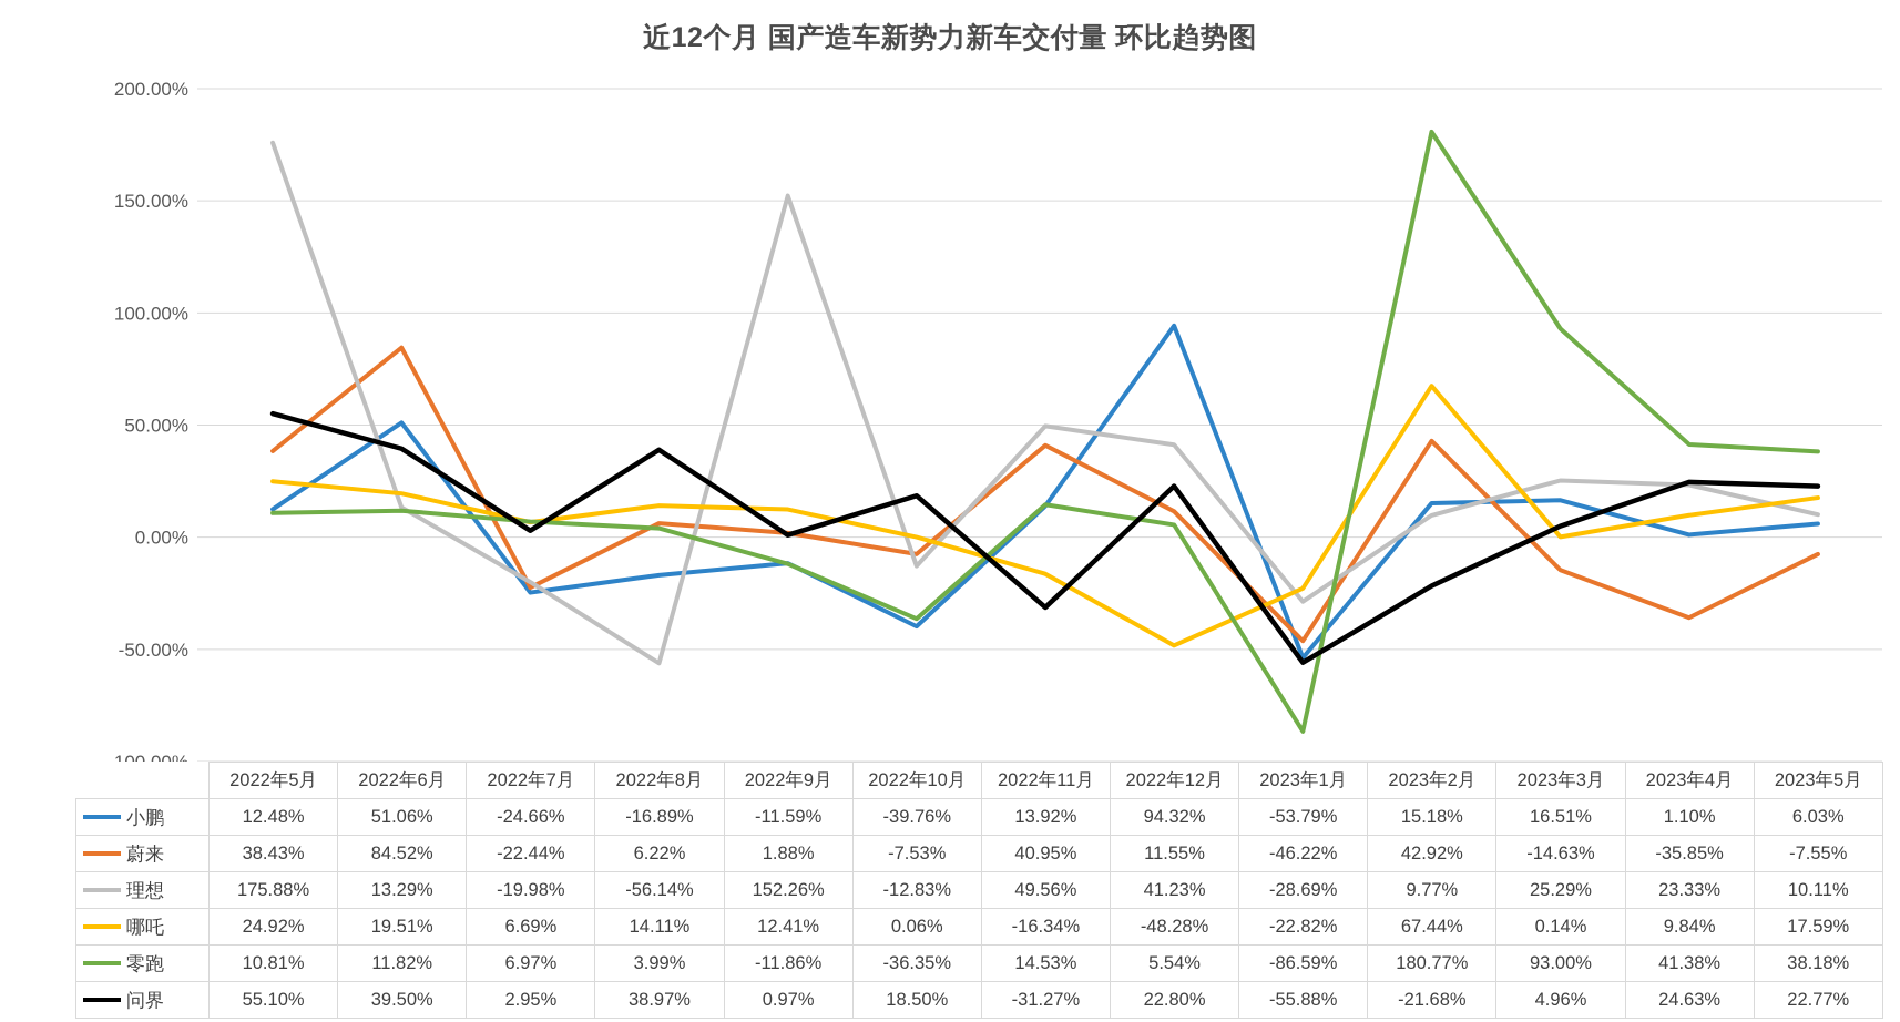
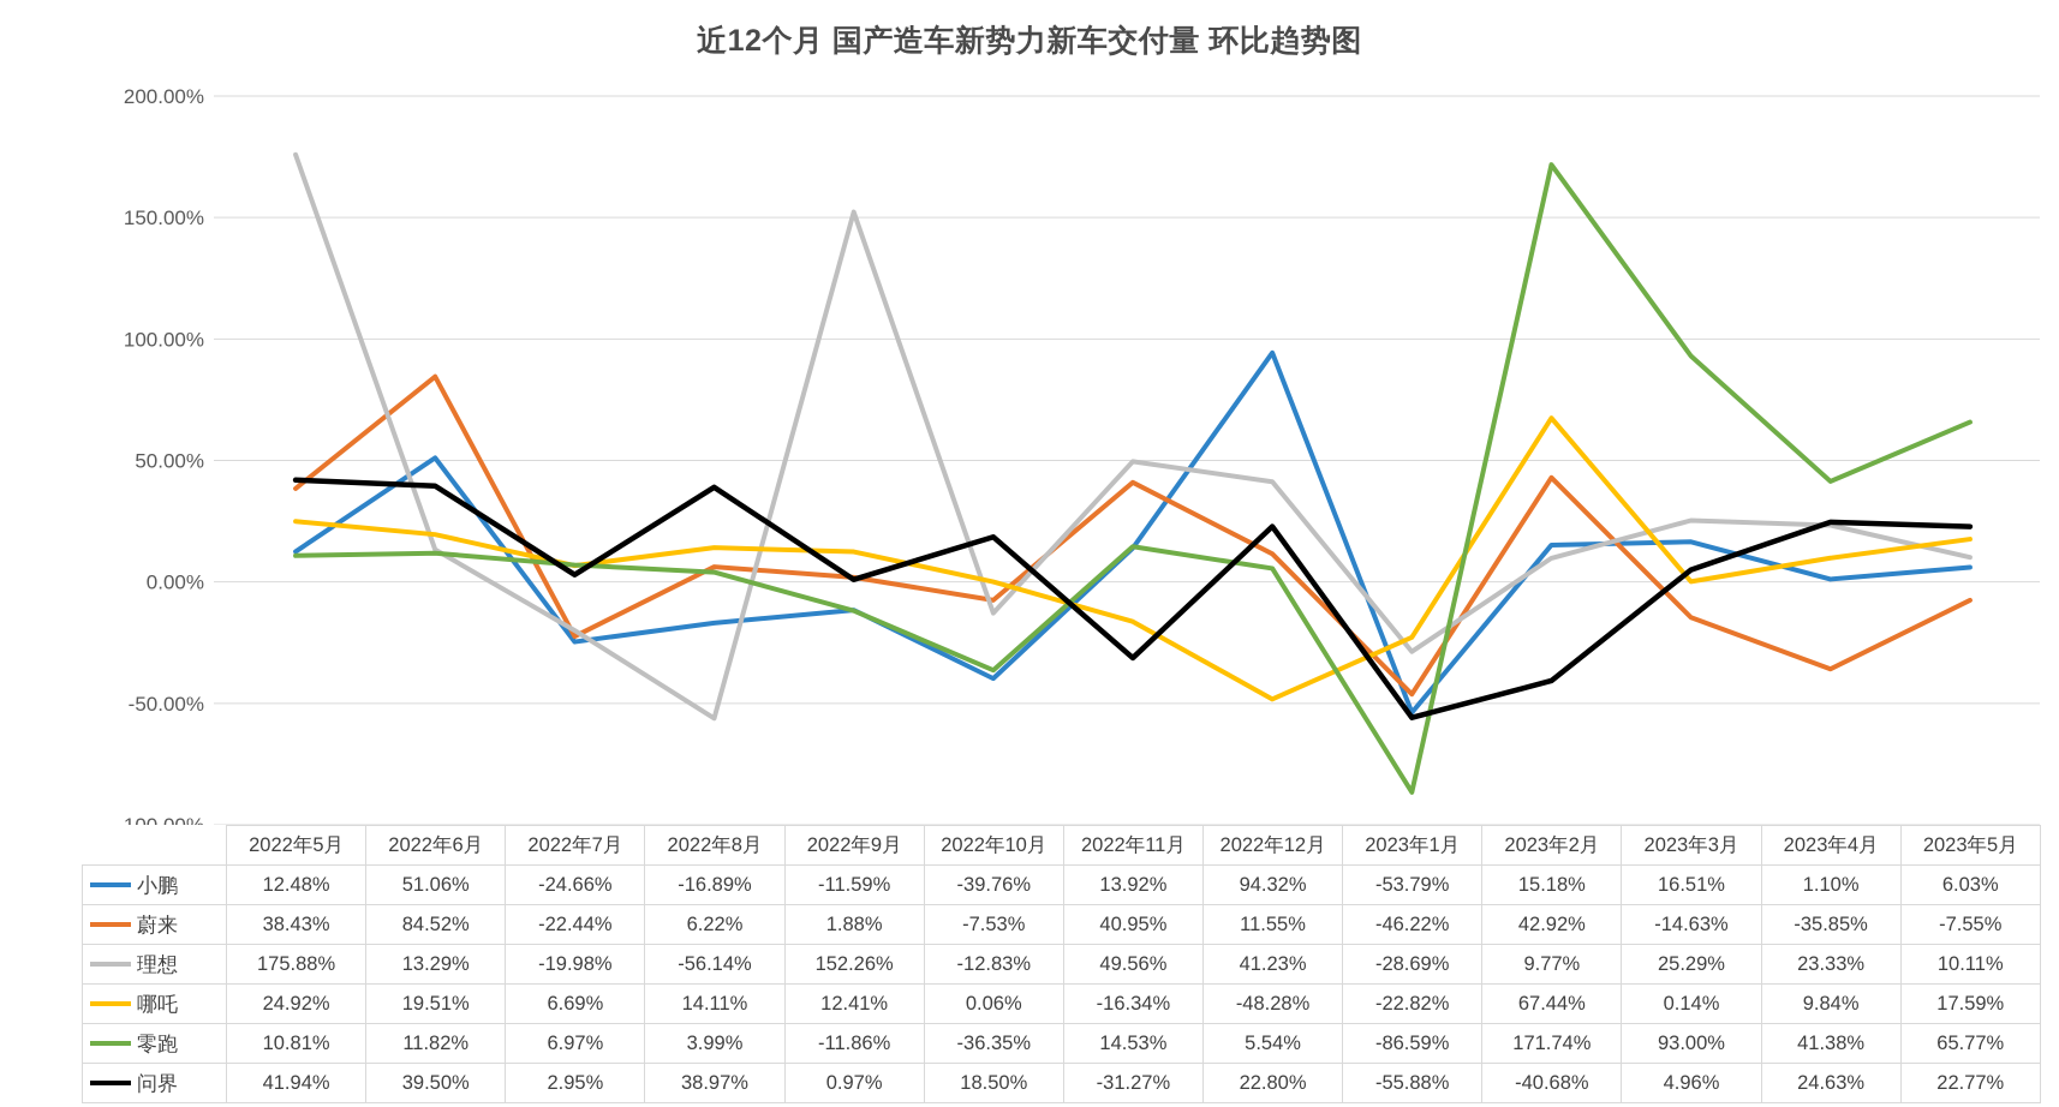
问界/2022年5月: 55.10% -> 41.94%
零跑/2023年2月: 180.77% -> 171.74%
问界/2023年2月: -21.68% -> -40.68%
零跑/2023年5月: 38.18% -> 65.77%
